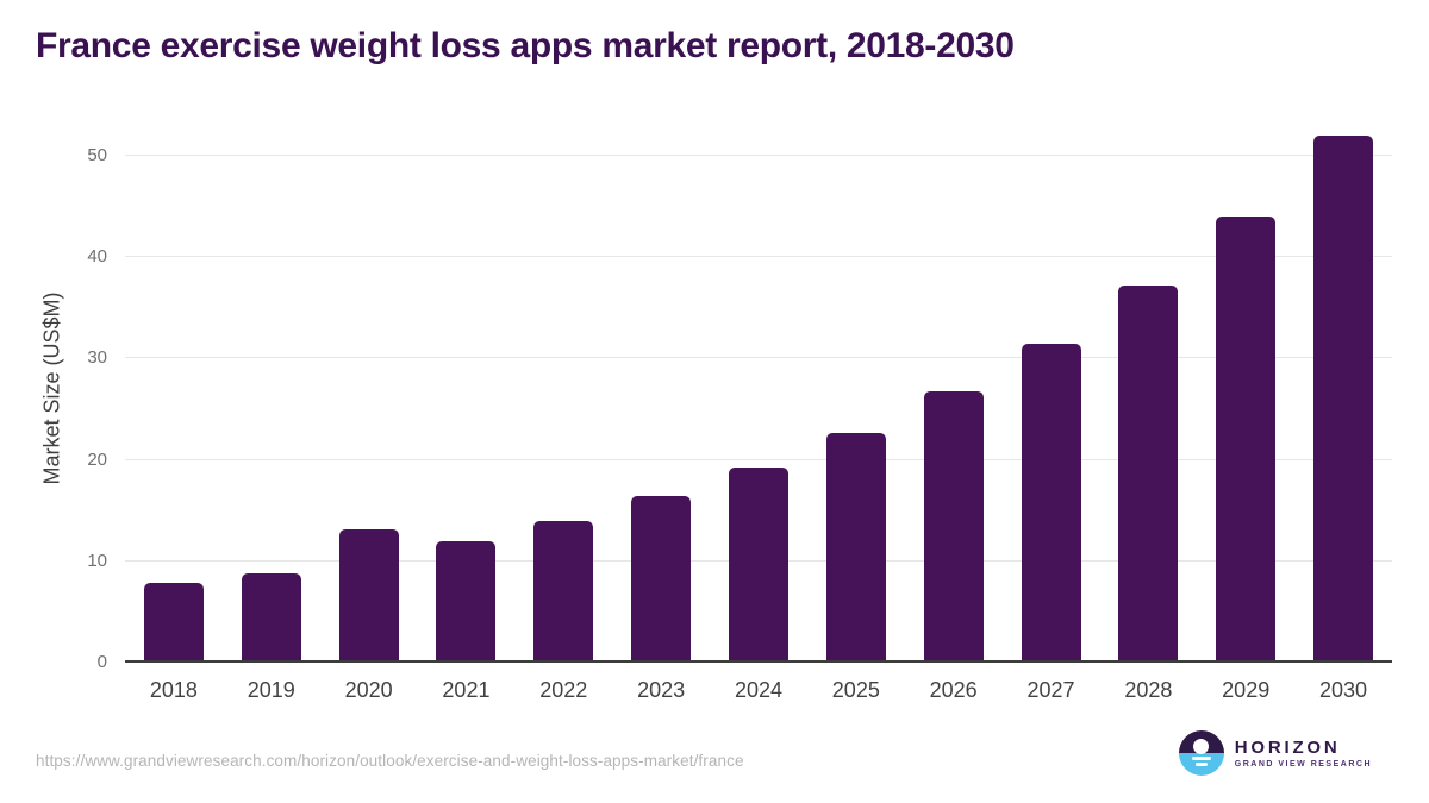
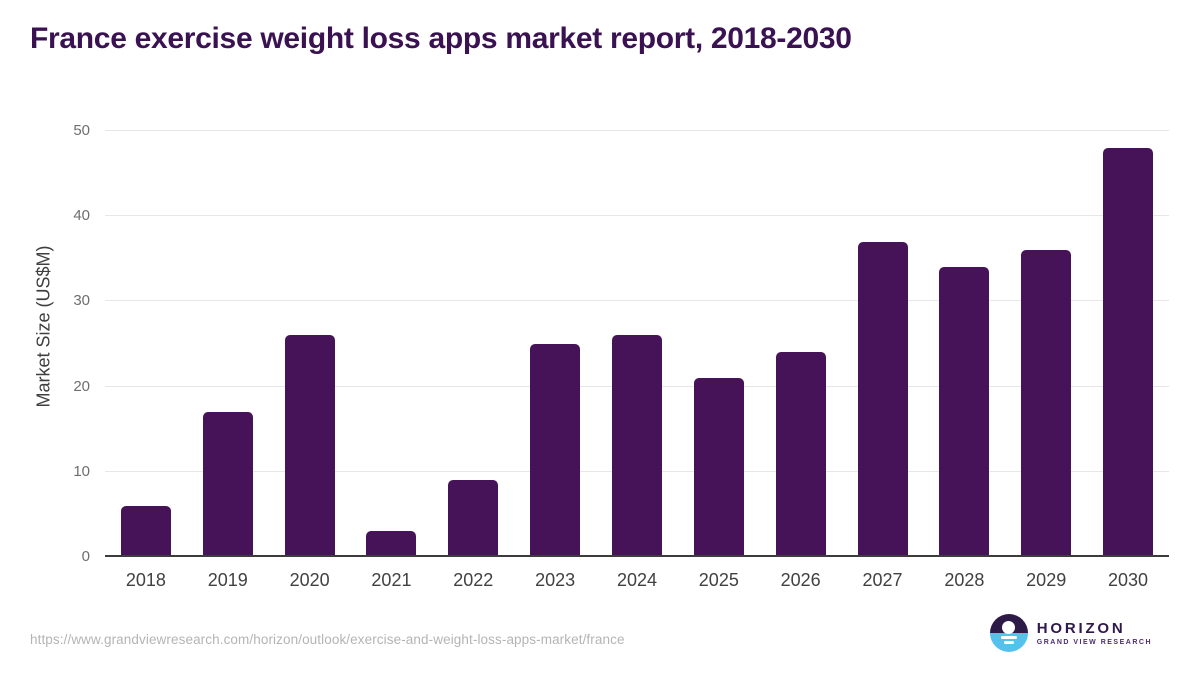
2018: 8 -> 6
2019: 9 -> 17
2020: 13 -> 26
2021: 12 -> 3
2022: 14 -> 9
2023: 16 -> 25
2024: 19 -> 26
2025: 23 -> 21
2026: 27 -> 24
2027: 32 -> 37
2028: 37 -> 34
2029: 44 -> 36
2030: 52 -> 48
